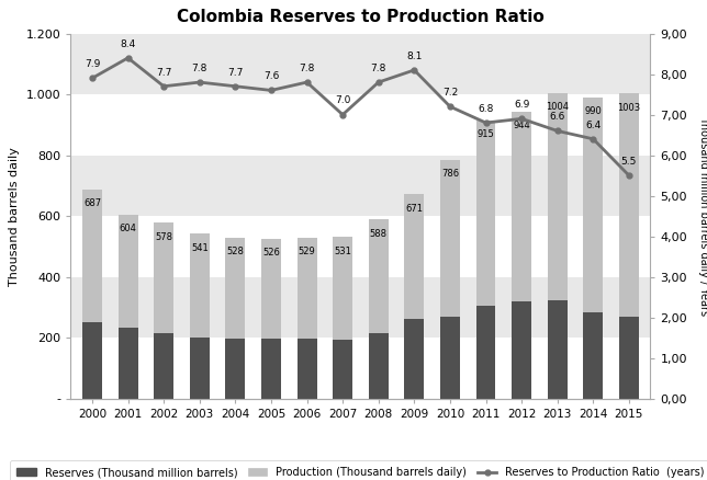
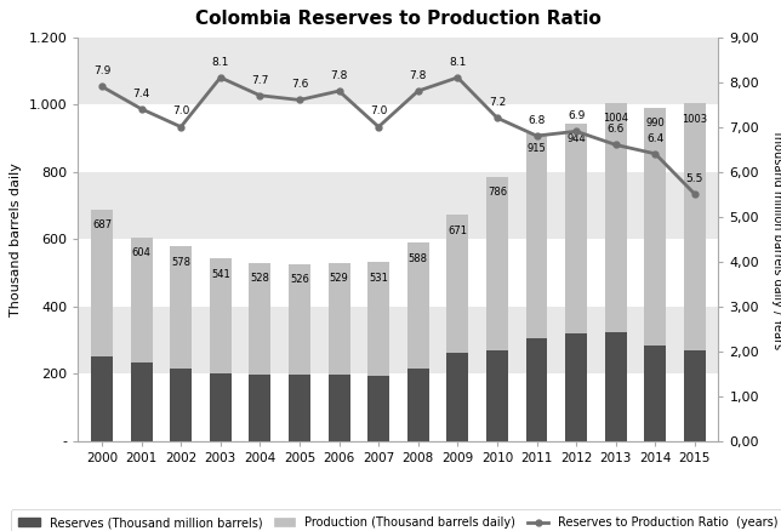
Reserves to Production Ratio (years)/2001: 8.4 -> 7.4
Reserves to Production Ratio (years)/2002: 7.7 -> 7.0
Reserves to Production Ratio (years)/2003: 7.8 -> 8.1
